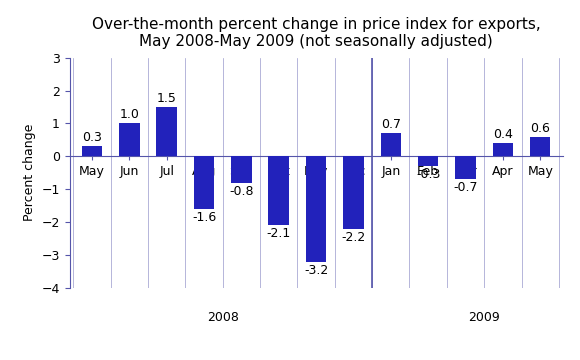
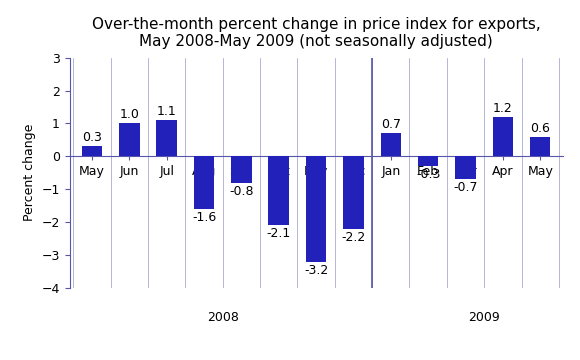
Jul: 1.5 -> 1.1
Apr: 0.4 -> 1.2
